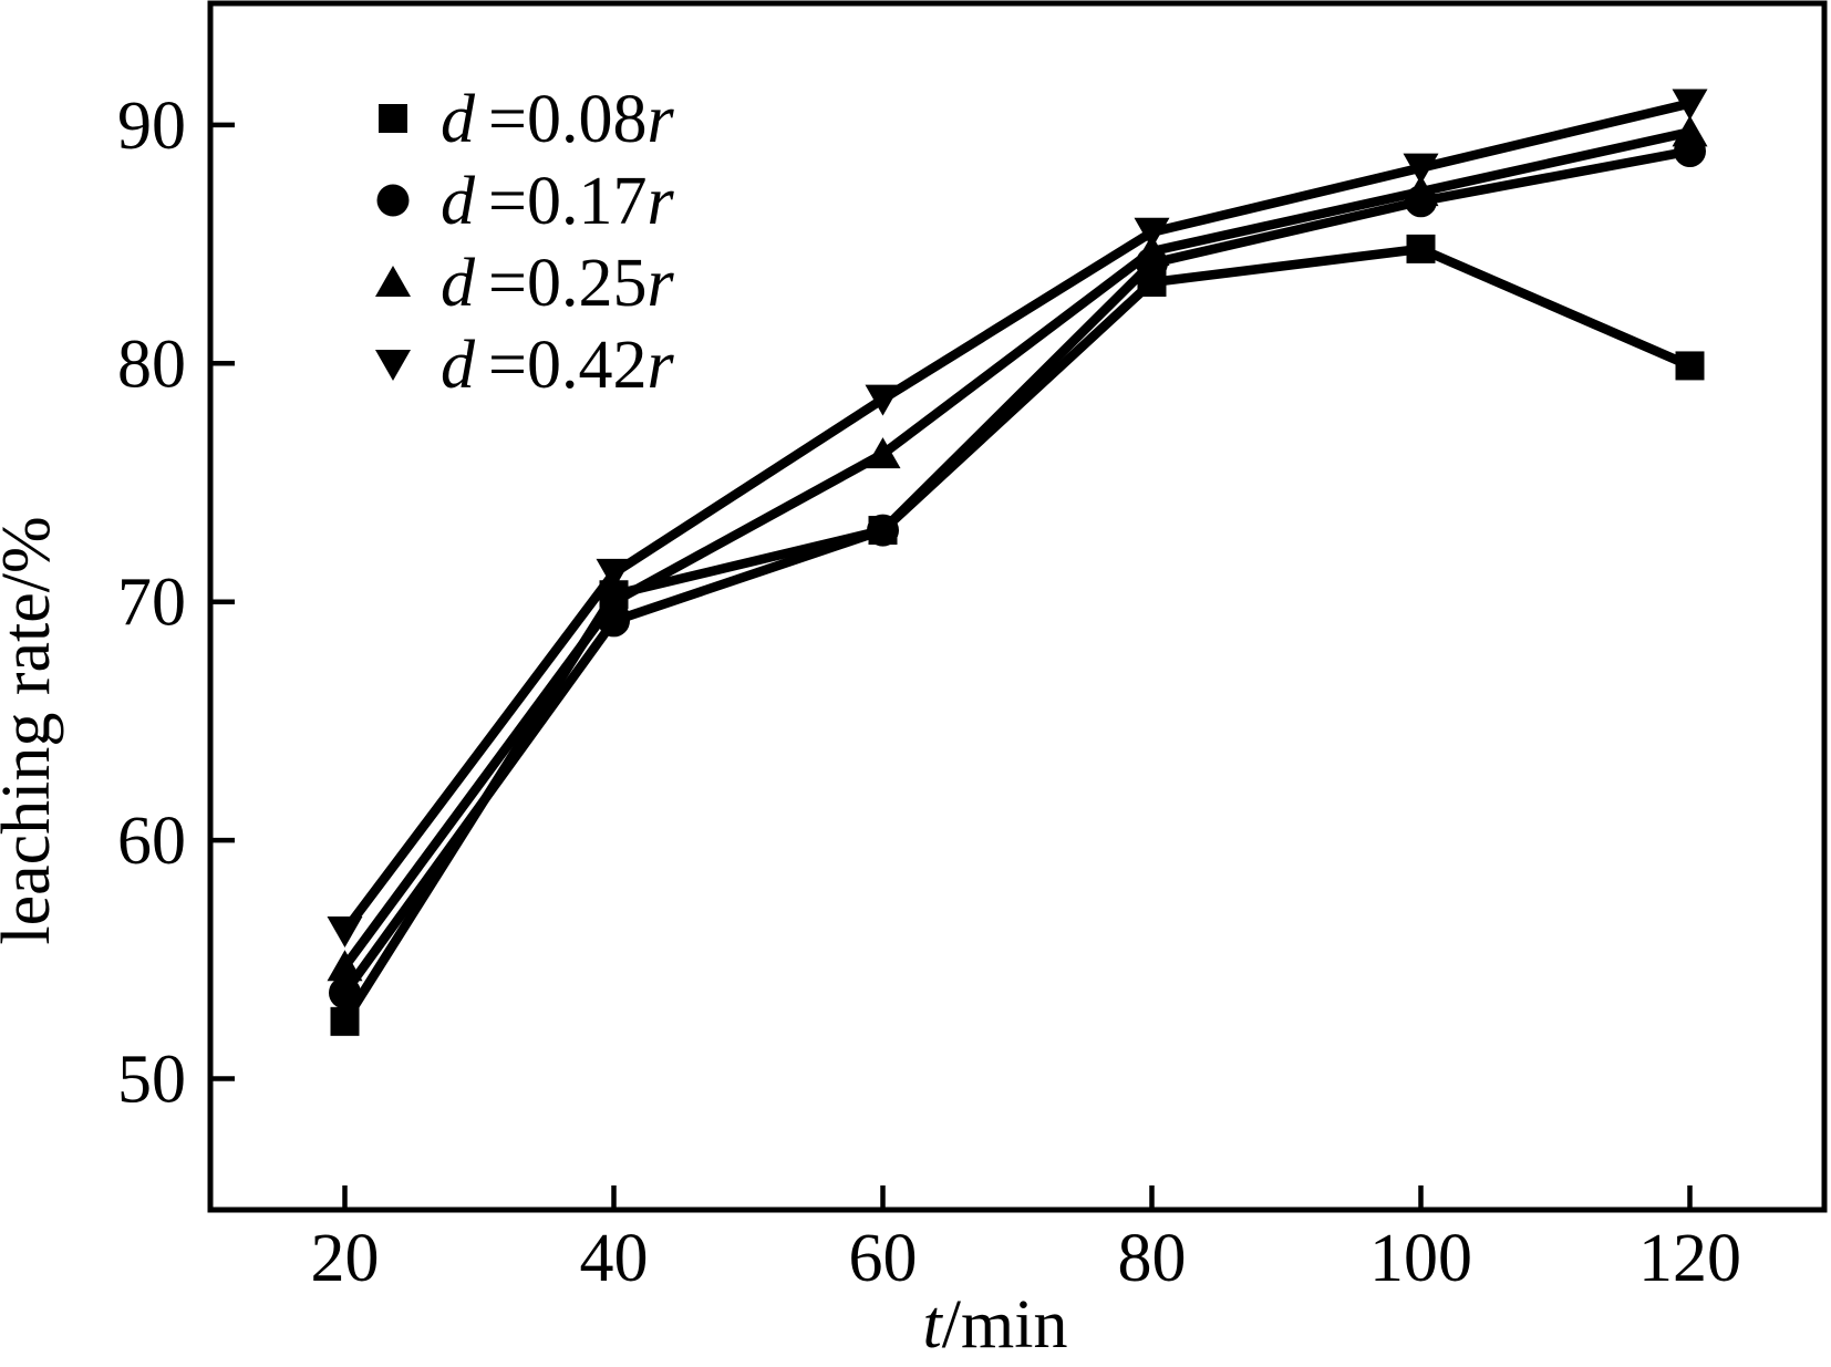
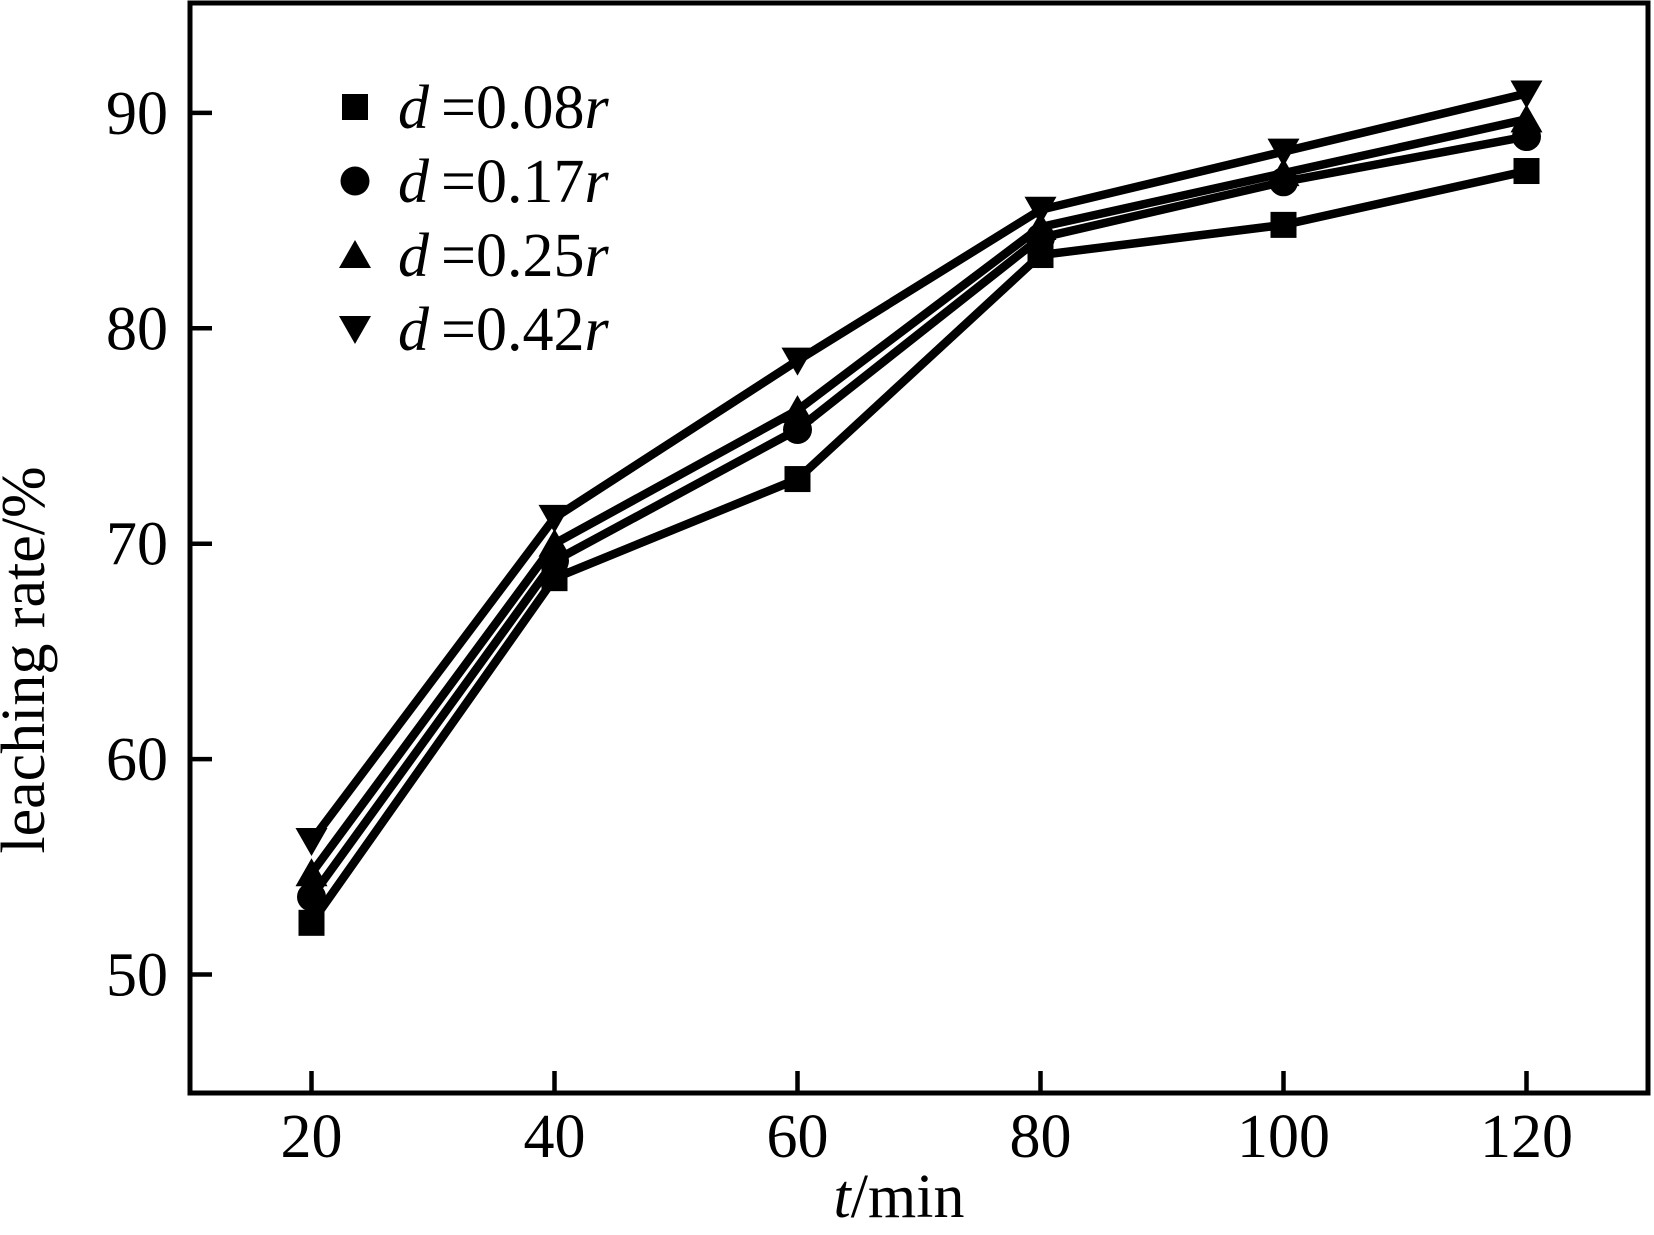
d=0.08r/40: 70.3 -> 68.4
d=0.17r/60: 73.0 -> 75.3
d=0.08r/120: 79.9 -> 87.3
